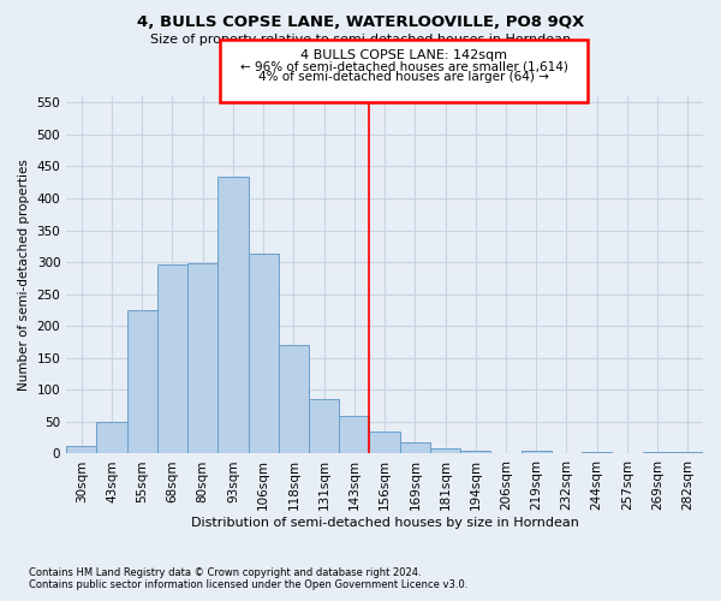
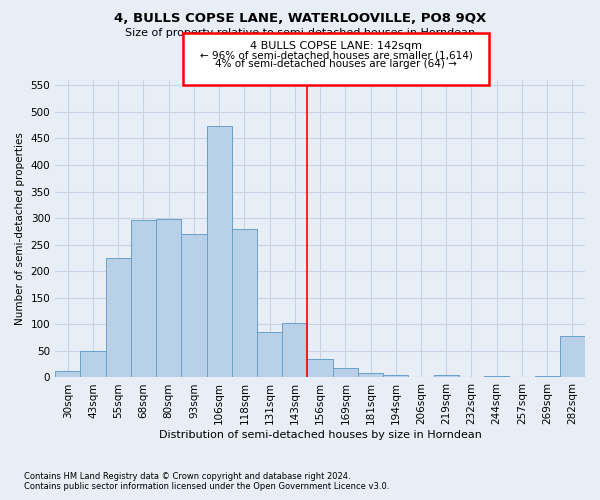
93sqm: 433 -> 270
106sqm: 314 -> 474
118sqm: 170 -> 280
143sqm: 60 -> 102
282sqm: 3 -> 78
